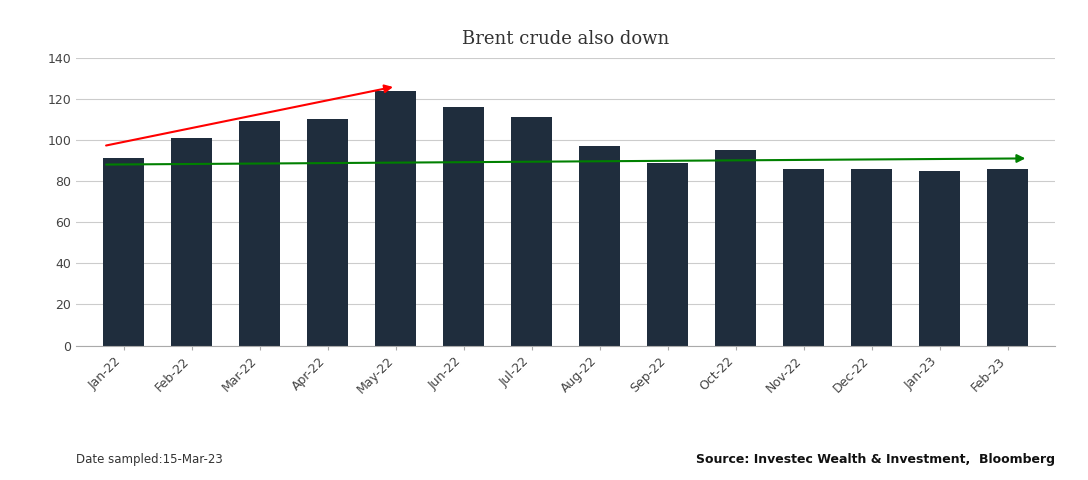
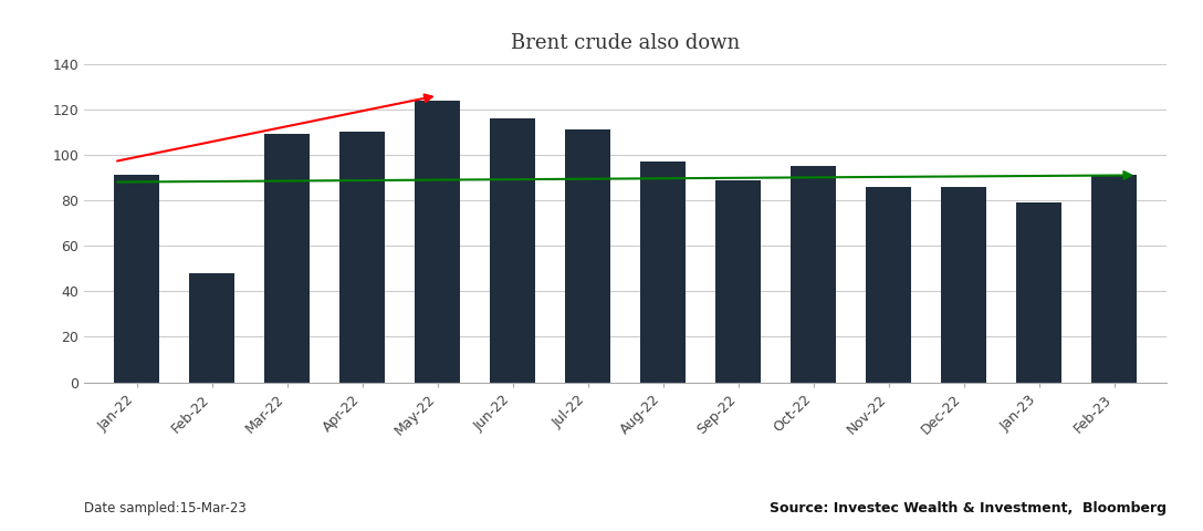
Feb-22: 101 -> 48
Jan-23: 85 -> 79
Feb-23: 86 -> 91
